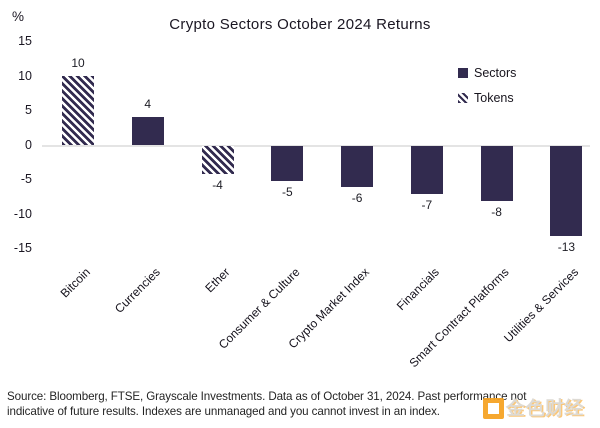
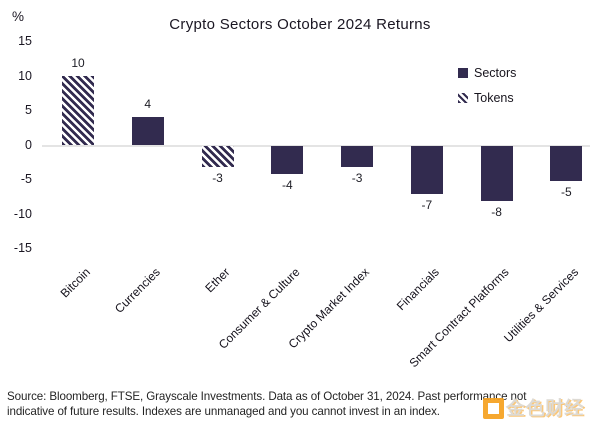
Ether: -4 -> -3
Consumer & Culture: -5 -> -4
Crypto Market Index: -6 -> -3
Utilities & Services: -13 -> -5
